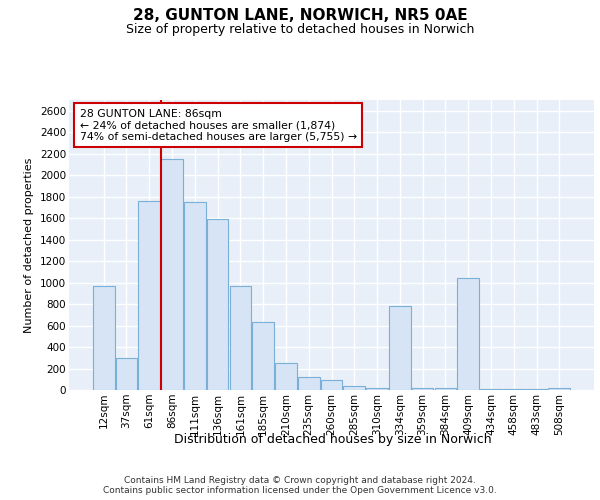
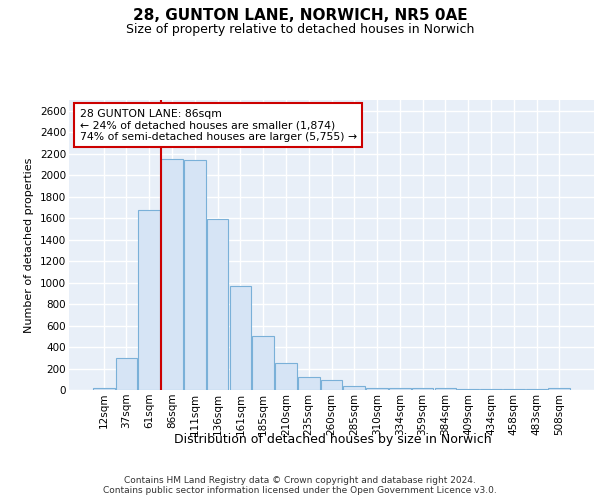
12sqm: 970 -> 20
61sqm: 1760 -> 1680
111sqm: 1750 -> 2140
185sqm: 630 -> 500
334sqm: 780 -> 20
409sqm: 1040 -> 10
